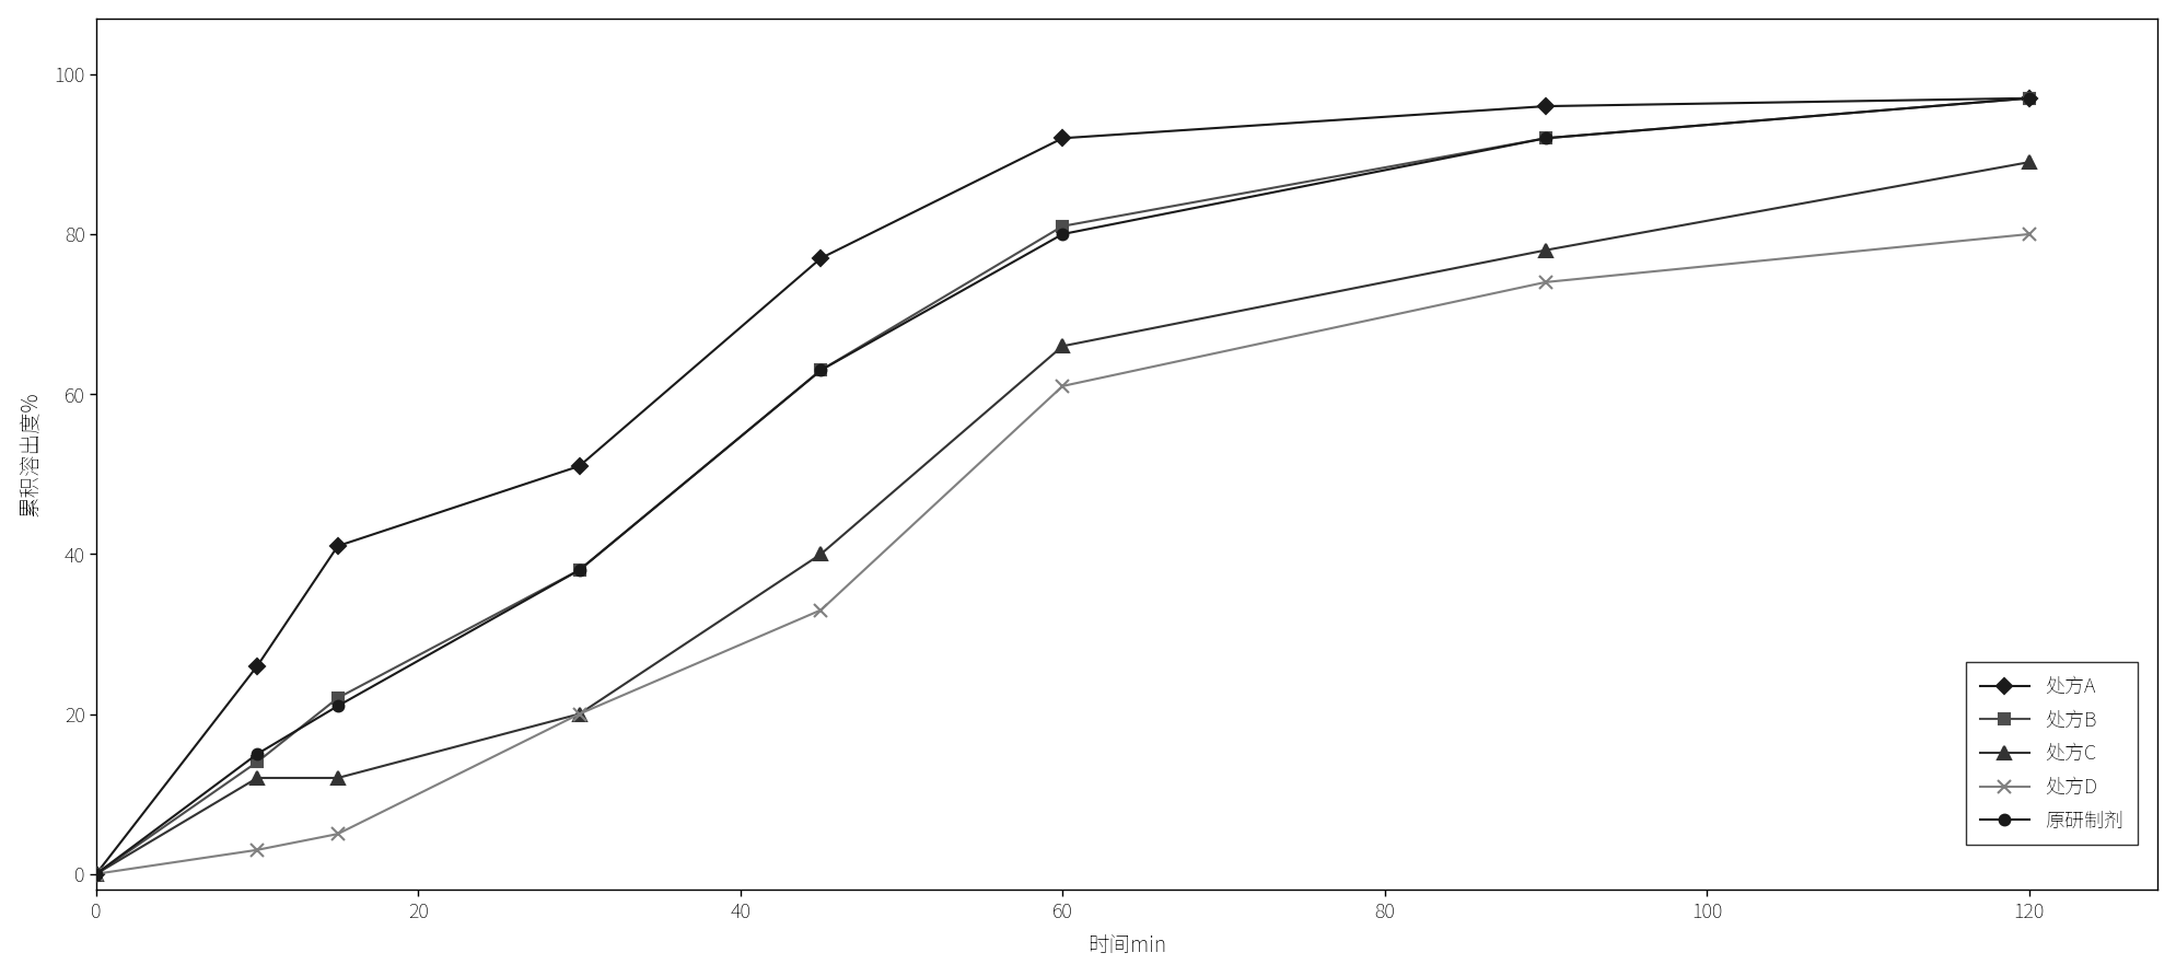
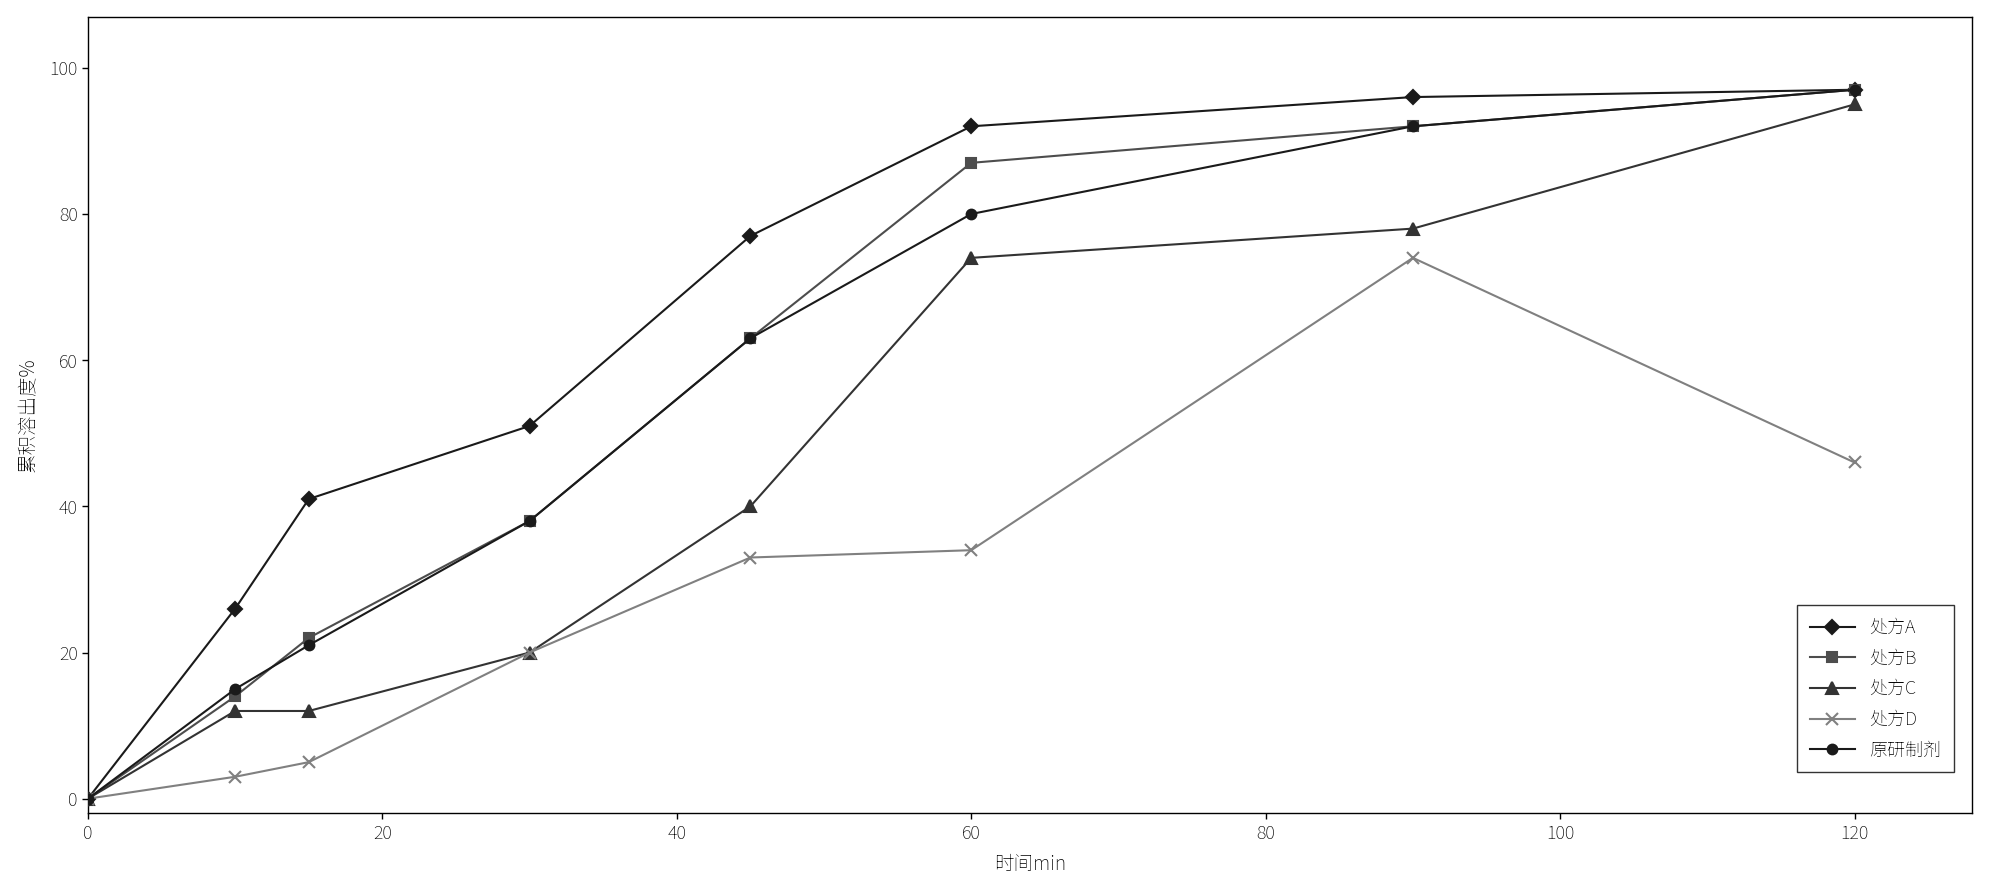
处方B/60: 81 -> 87
处方C/60: 66 -> 74
处方D/60: 61 -> 34
处方C/120: 89 -> 95
处方D/120: 80 -> 46
